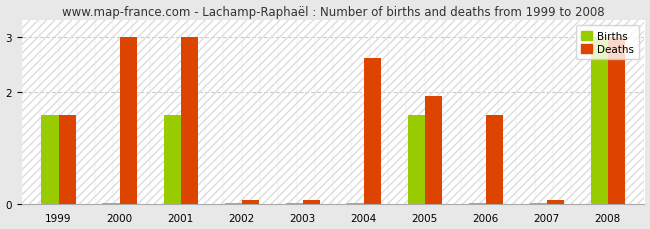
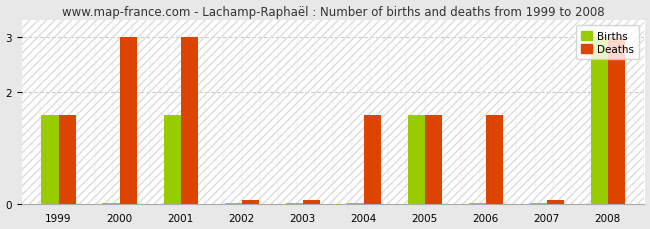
Deaths/2004: 2.62 -> 1.60
Deaths/2005: 1.94 -> 1.60
